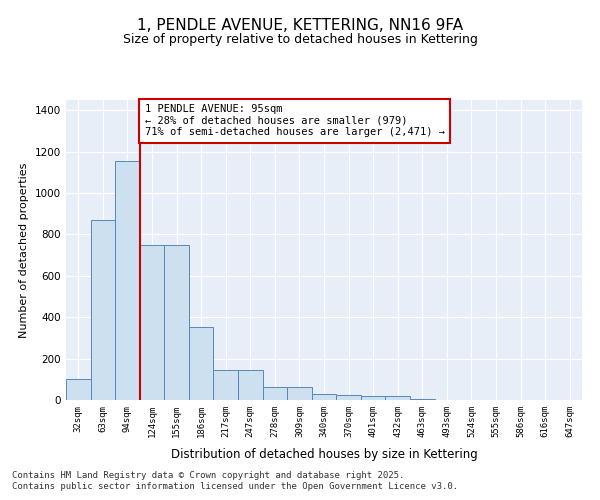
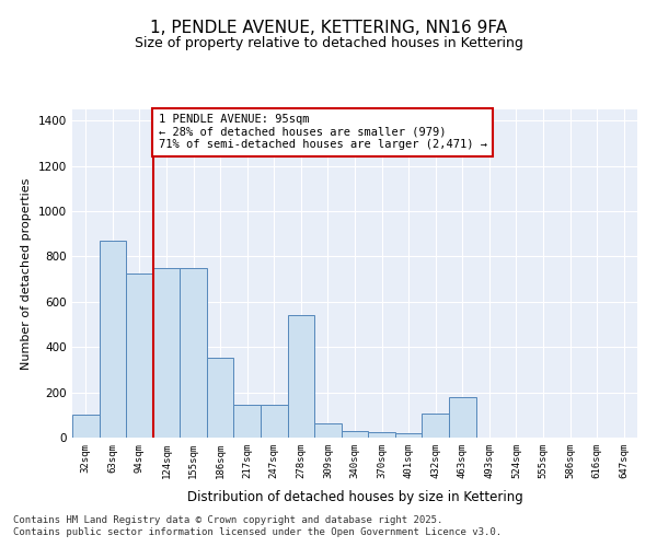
94sqm: 1155 -> 725
278sqm: 62 -> 540
432sqm: 18 -> 105
463sqm: 5 -> 180
